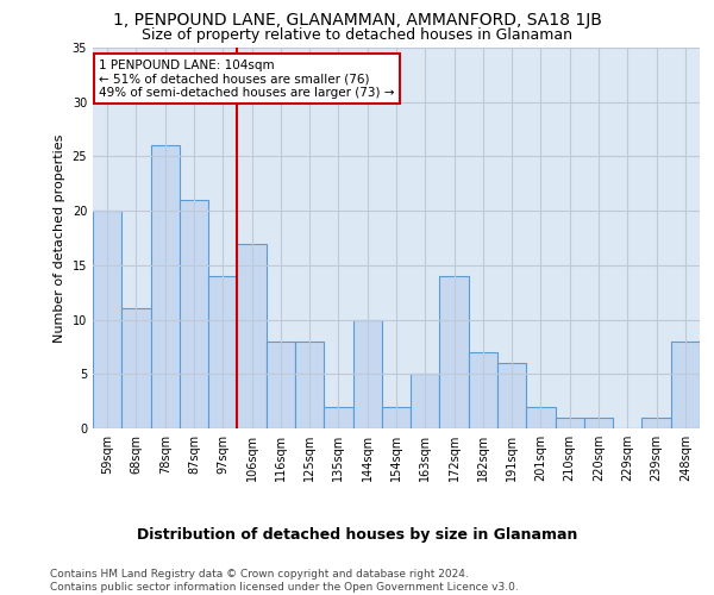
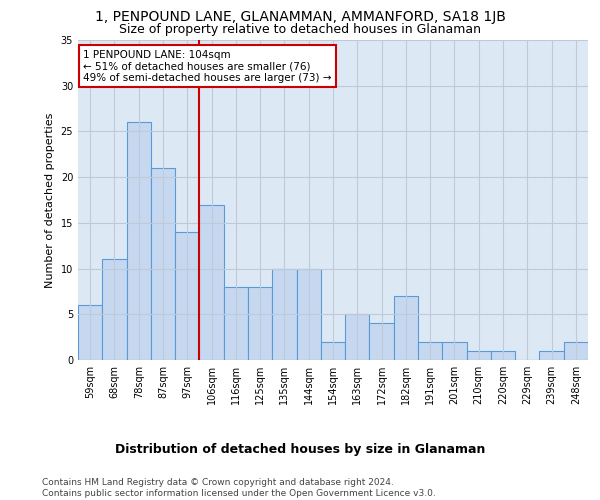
59sqm: 20 -> 6
135sqm: 2 -> 10
172sqm: 14 -> 4
191sqm: 6 -> 2
248sqm: 8 -> 2
